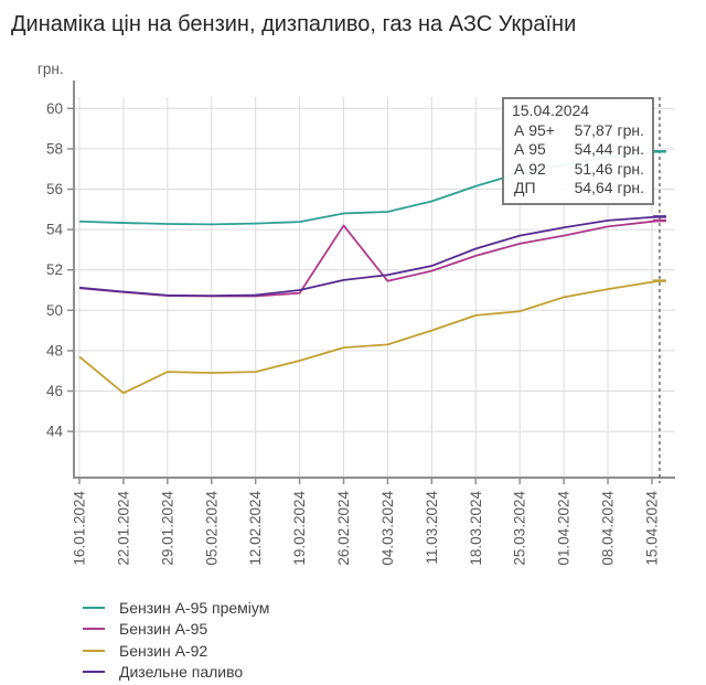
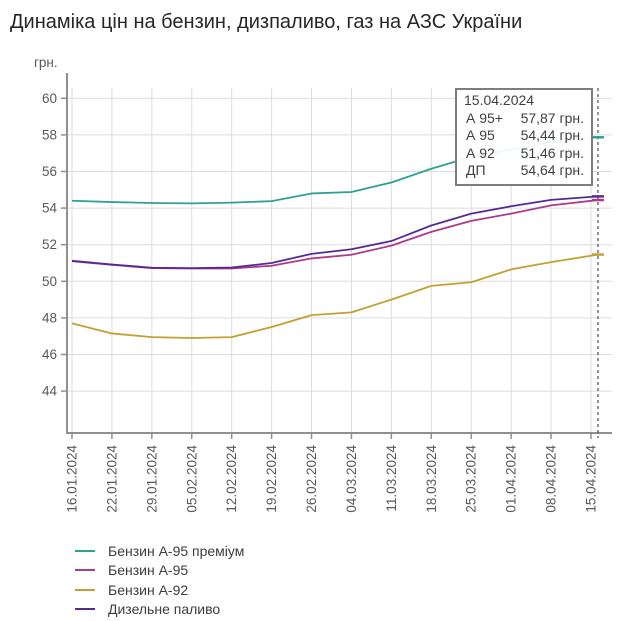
Бензин А-92/22.01.2024: 45.9 -> 47.1
Бензин А-95/26.02.2024: 54.2 -> 51.2
